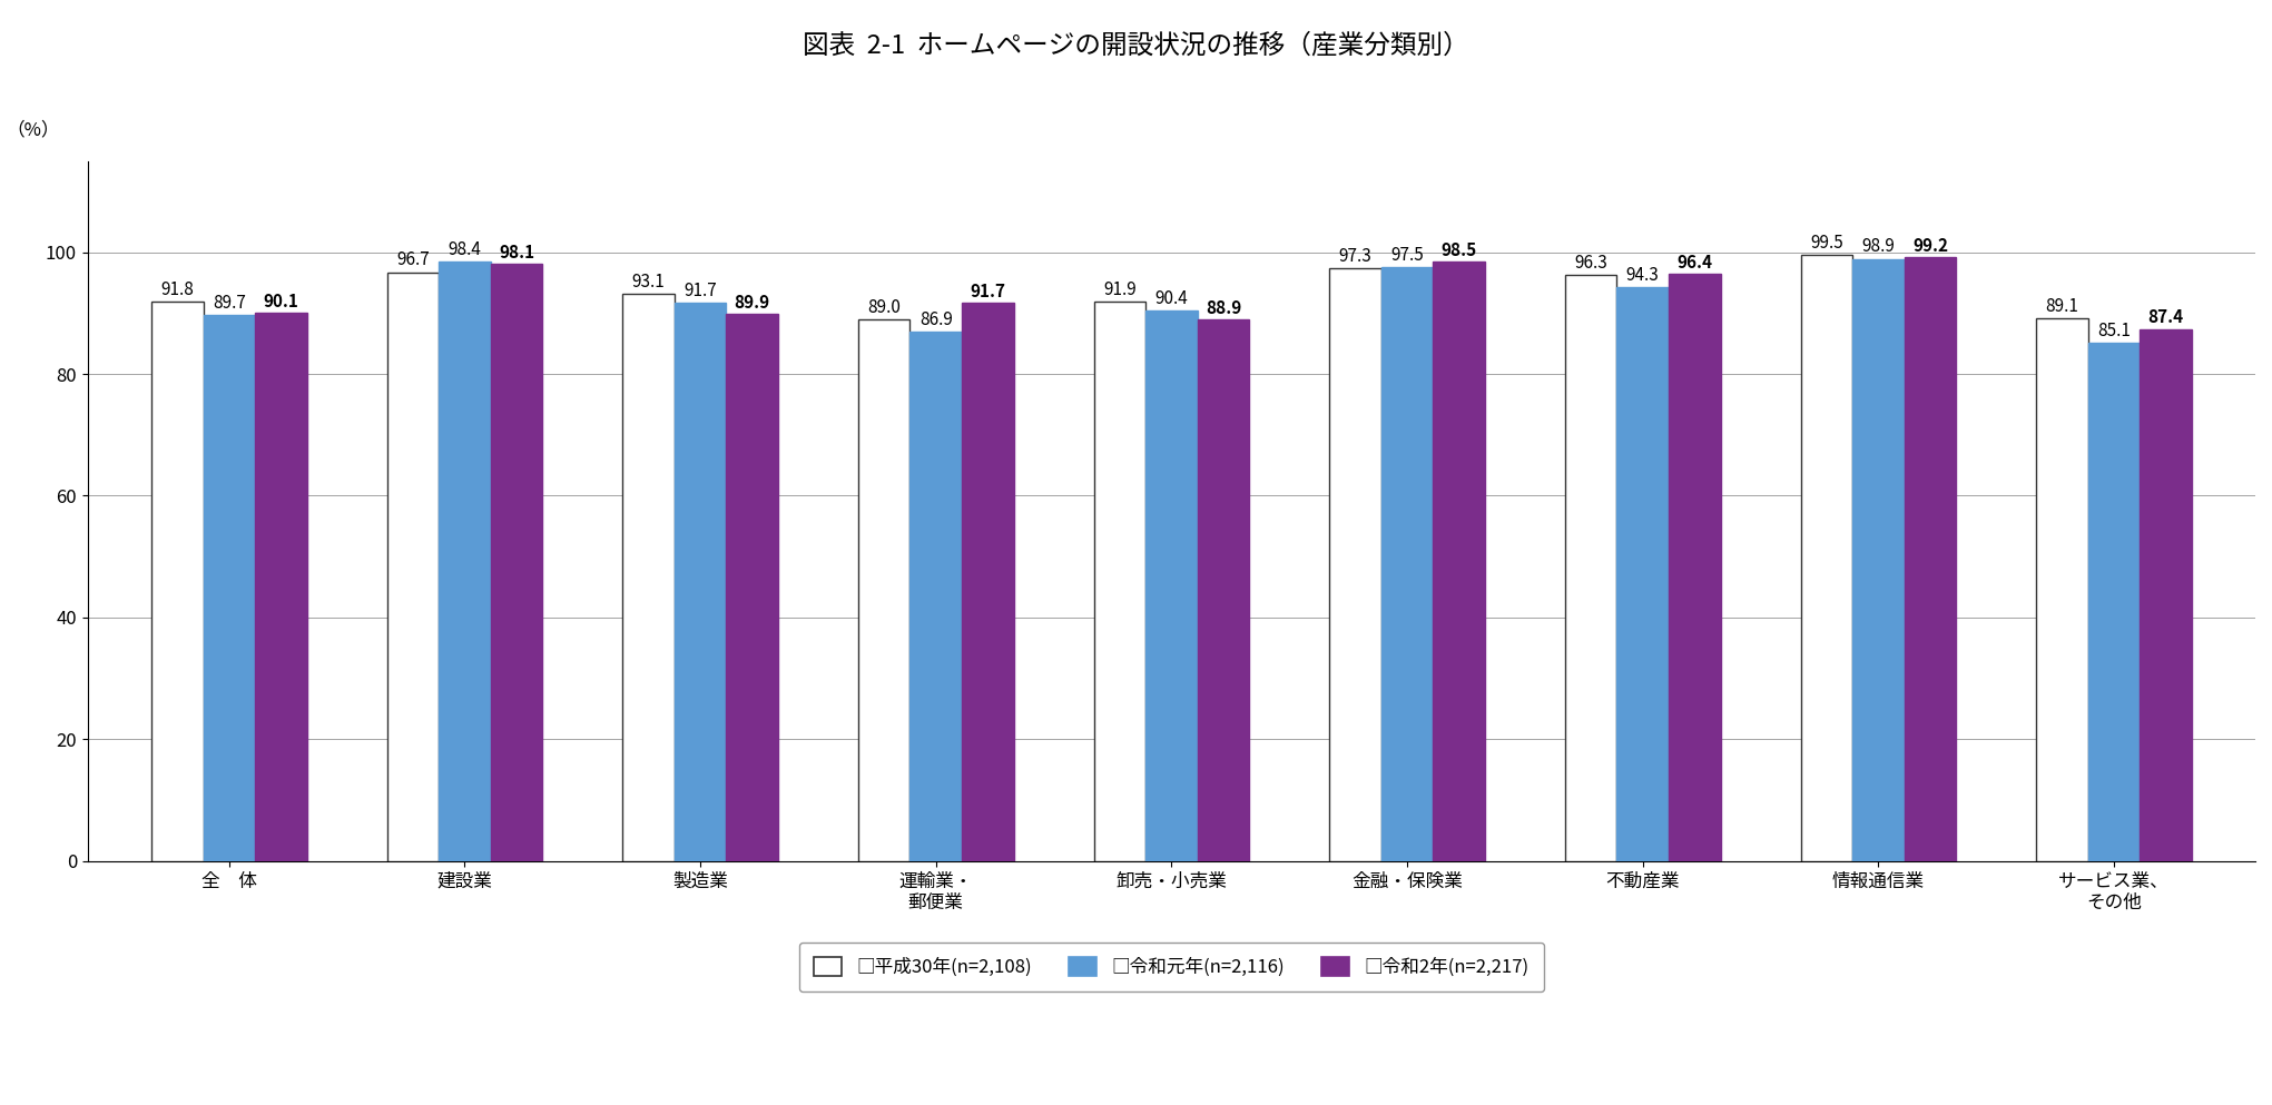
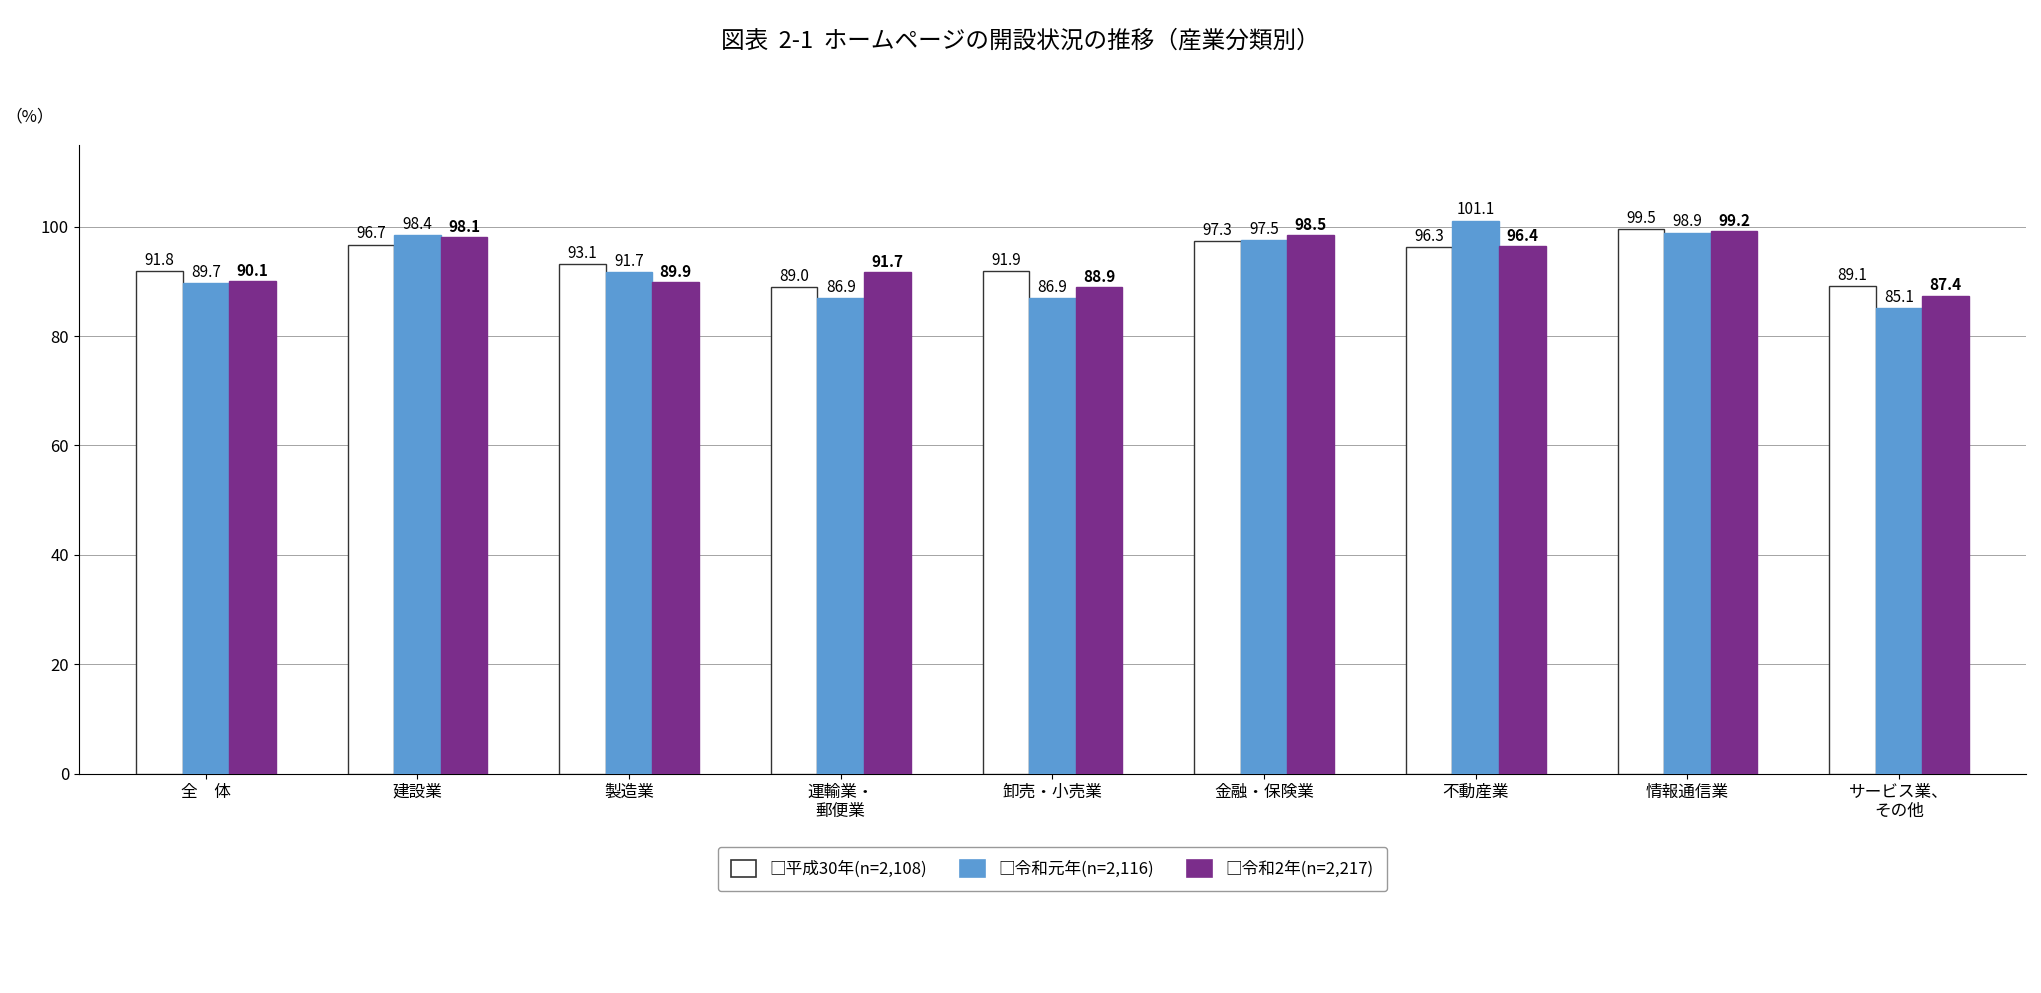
□令和元年(n=2,116)/卸売・小売業: 90.4 -> 86.9
□令和元年(n=2,116)/不動産業: 94.3 -> 101.1
